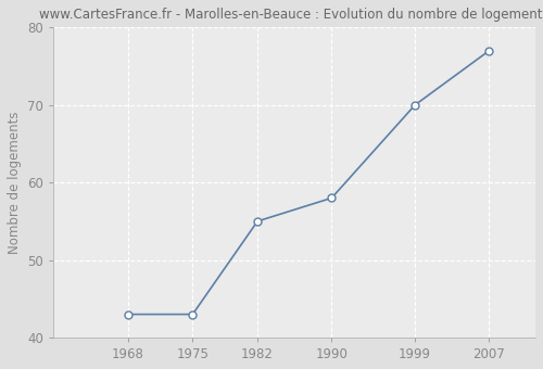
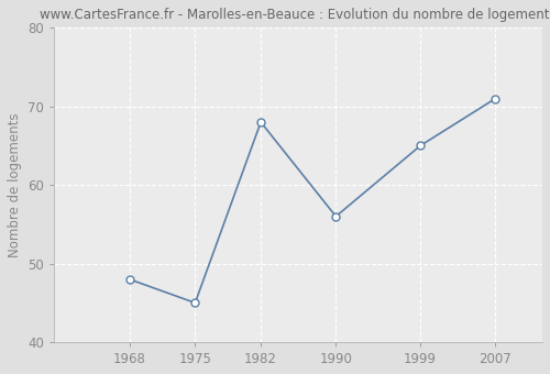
1968: 43 -> 48
1975: 43 -> 45
1982: 55 -> 68
1990: 58 -> 56
1999: 70 -> 65
2007: 77 -> 71
